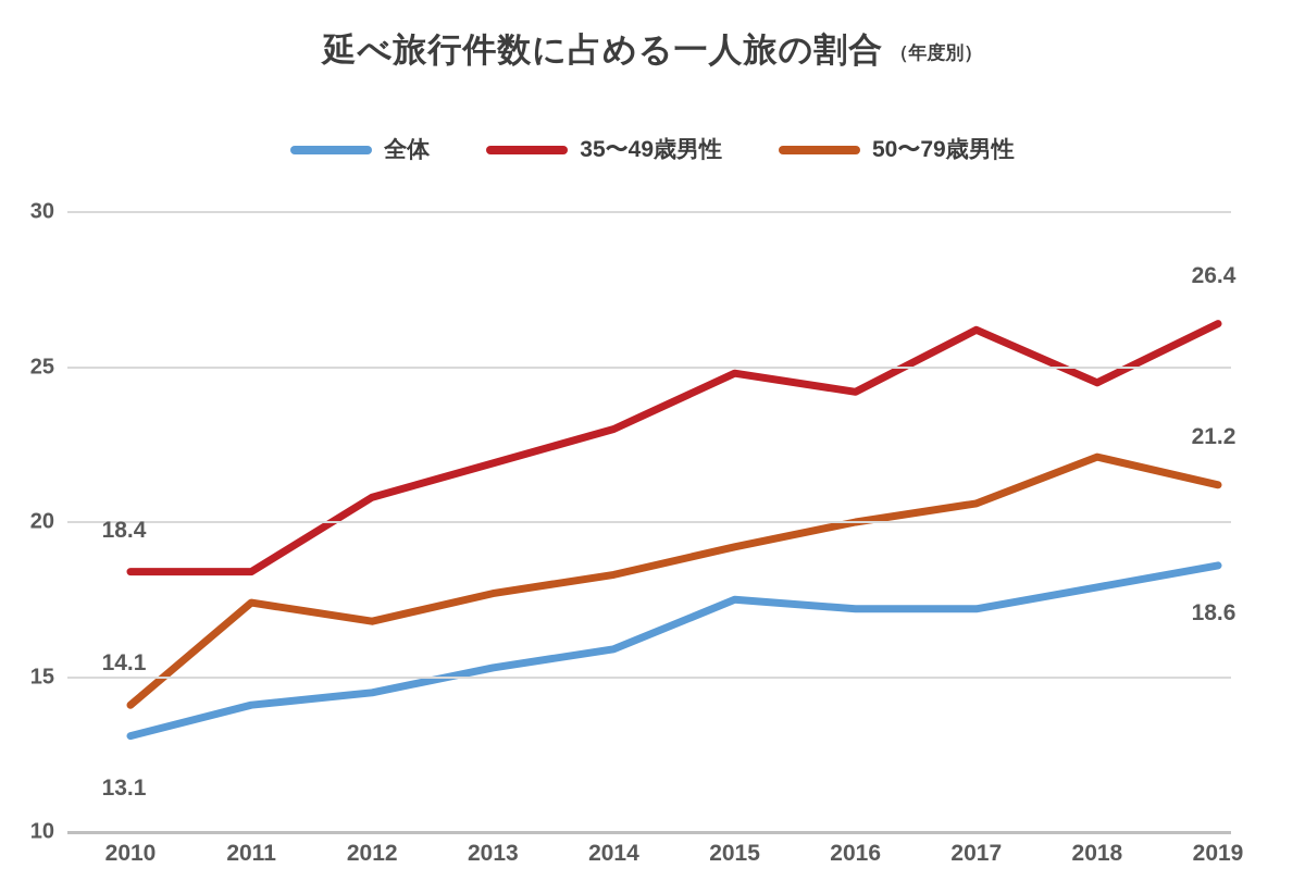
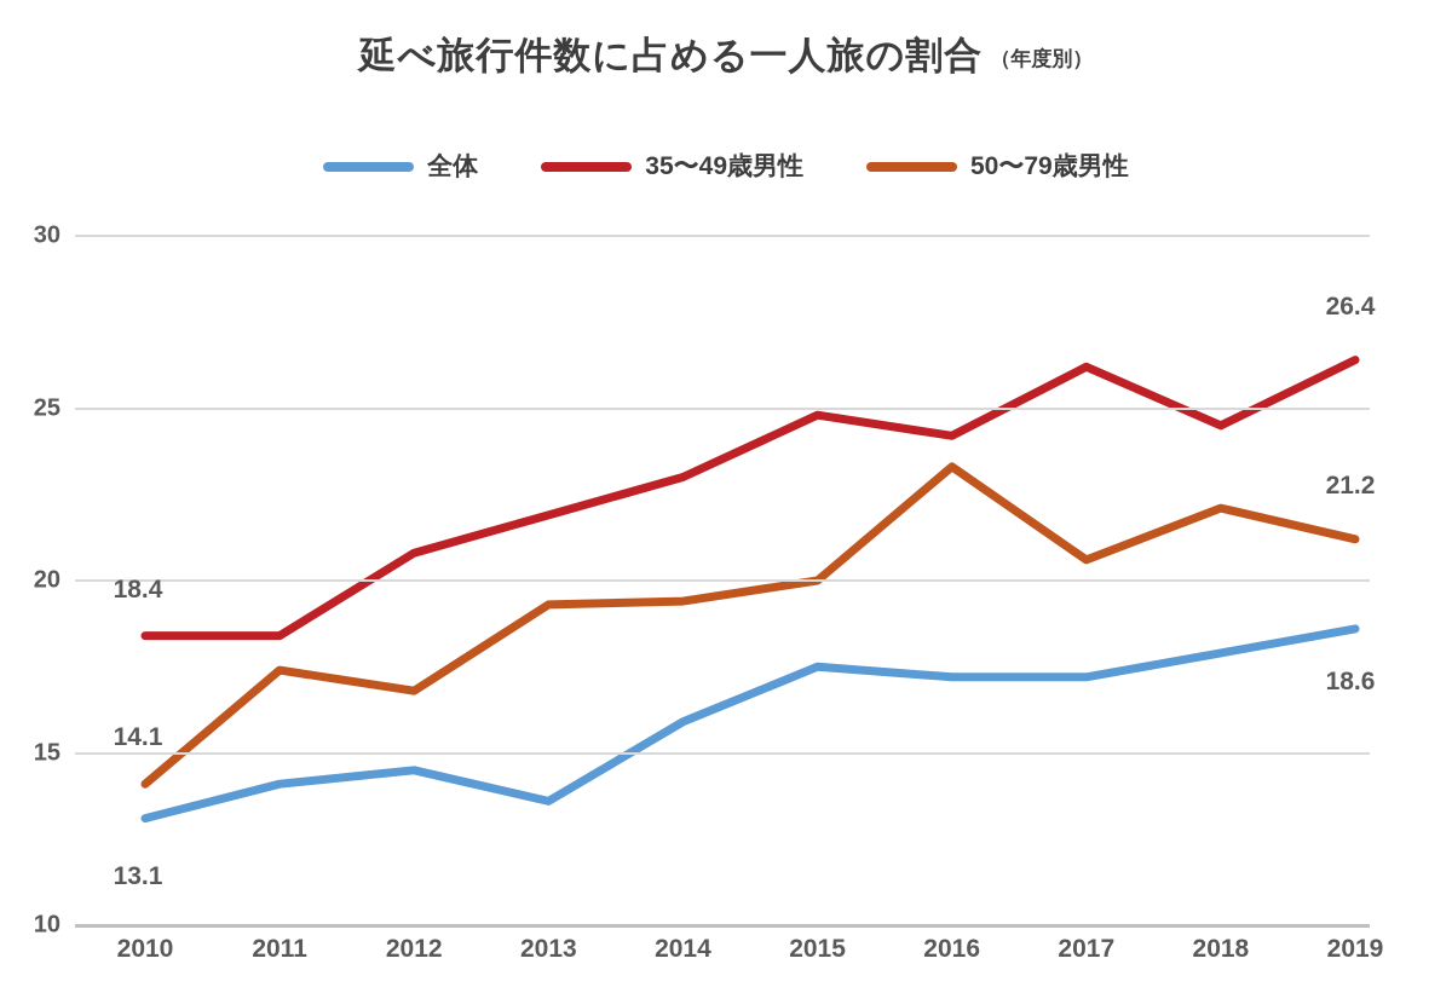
全体/2013: 15.3 -> 13.6
50〜79歳男性/2013: 17.7 -> 19.3
50〜79歳男性/2014: 18.3 -> 19.4
50〜79歳男性/2015: 19.2 -> 20.0
50〜79歳男性/2016: 20.0 -> 23.3
